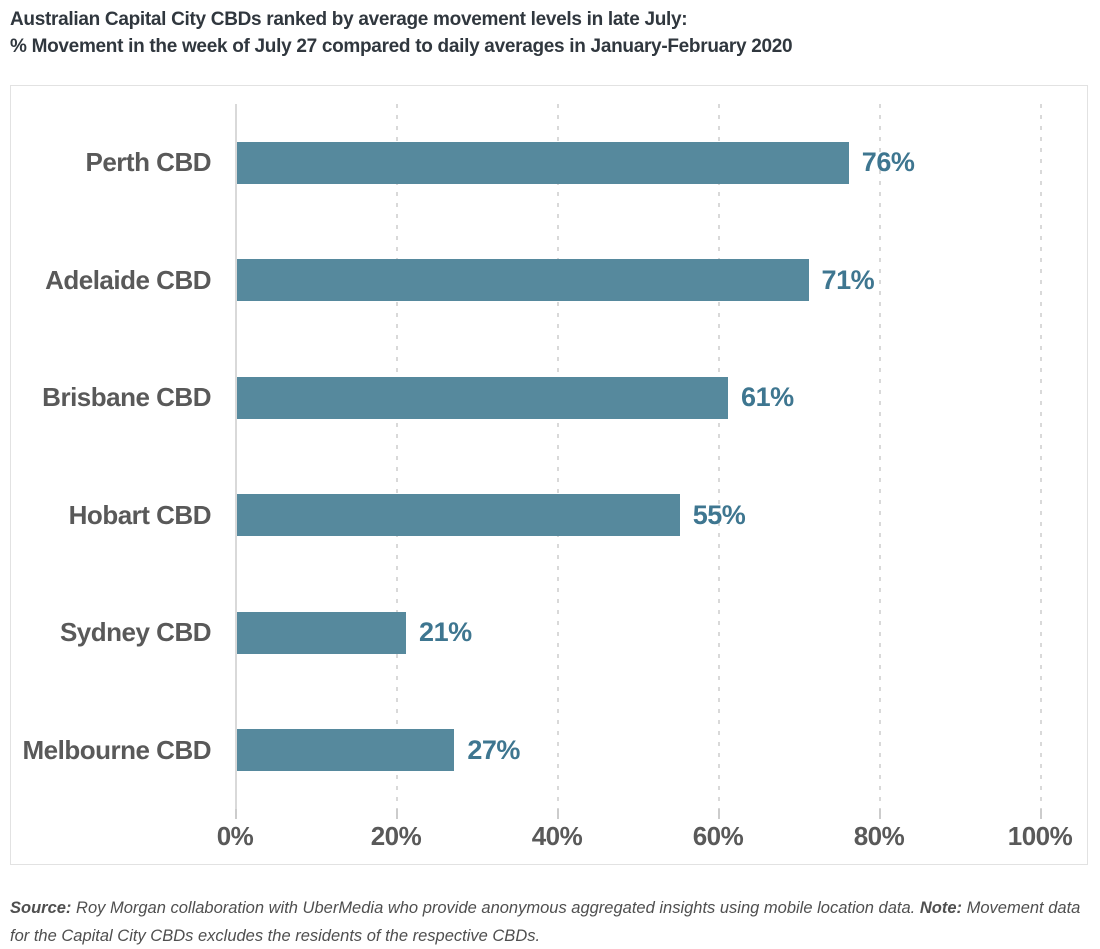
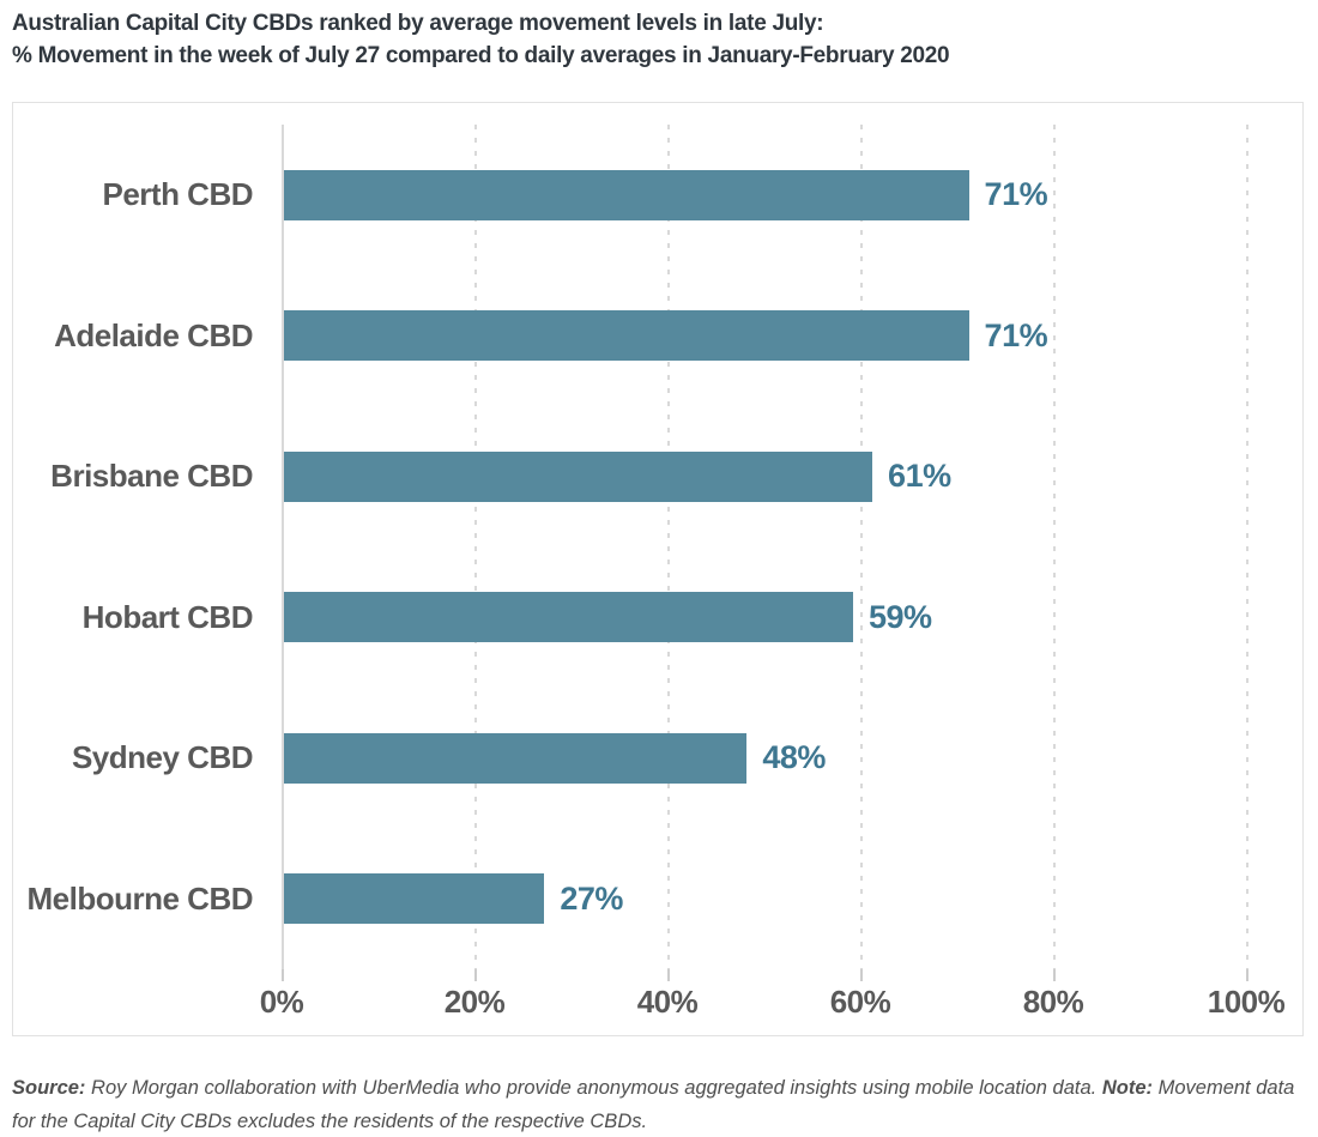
Perth CBD: 76% -> 71%
Hobart CBD: 55% -> 59%
Sydney CBD: 21% -> 48%
